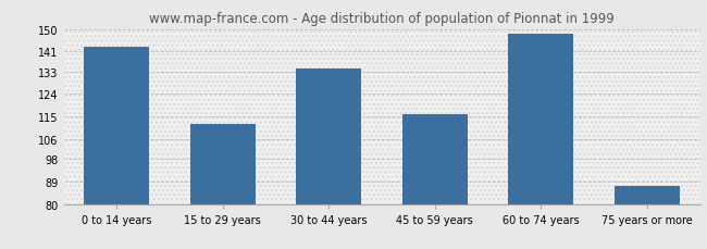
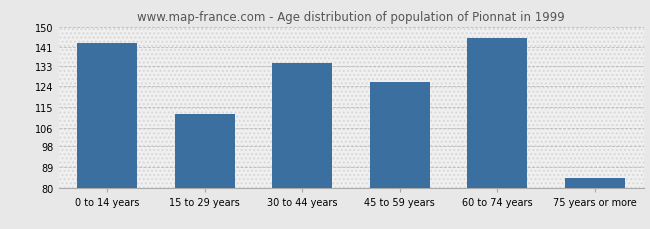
45 to 59 years: 116 -> 126
60 to 74 years: 148 -> 145
75 years or more: 87 -> 84
